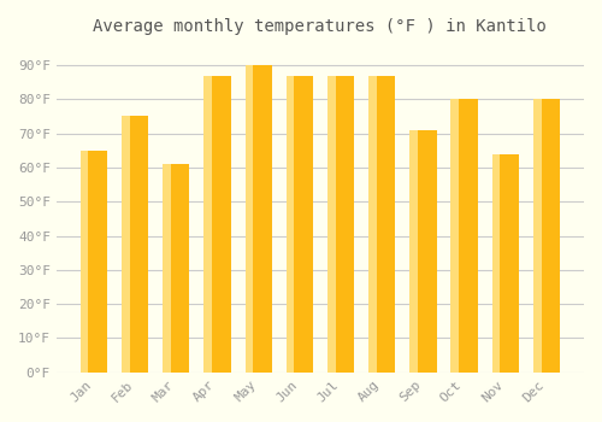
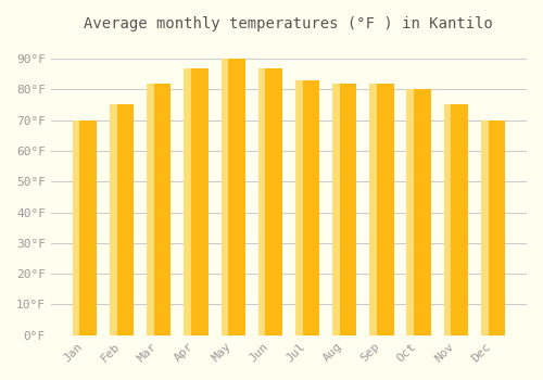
Jan: 65°F -> 70°F
Mar: 61°F -> 82°F
Jul: 87°F -> 83°F
Aug: 87°F -> 82°F
Sep: 71°F -> 82°F
Nov: 64°F -> 75°F
Dec: 80°F -> 70°F
